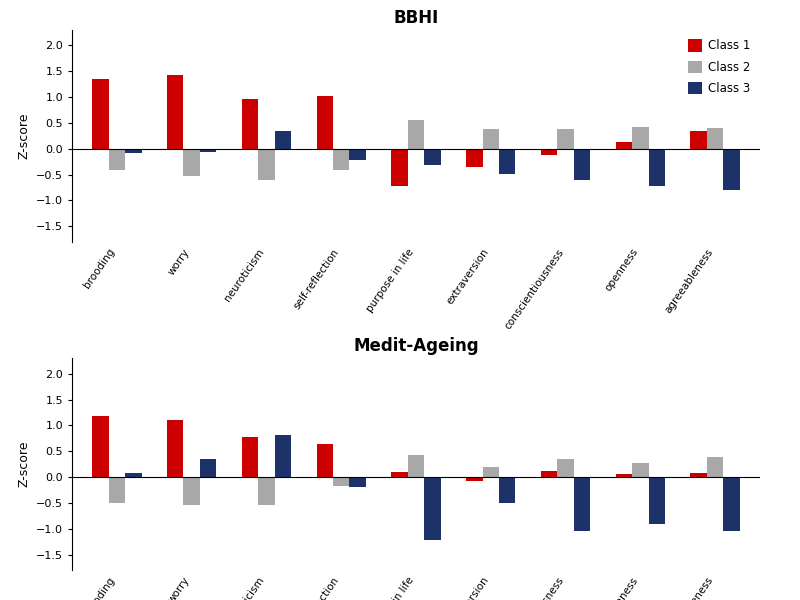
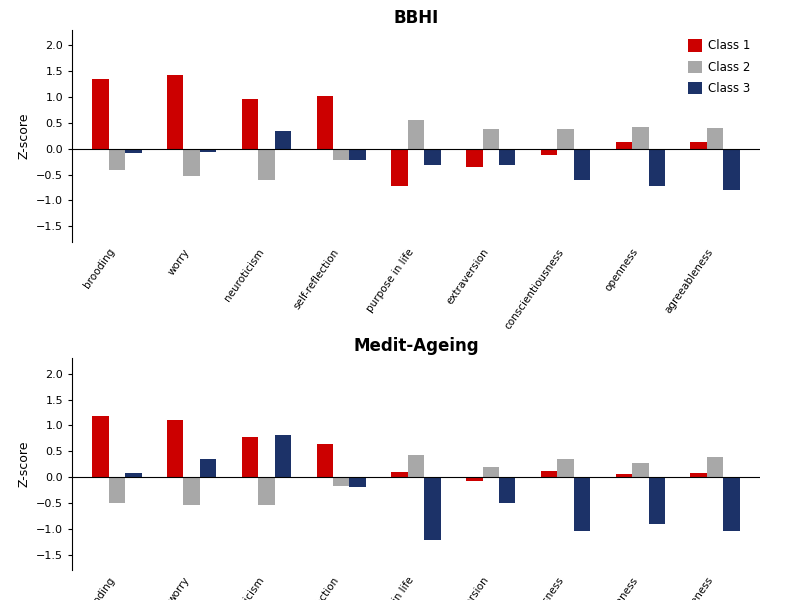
BBHI/Class 2/self-reflection: -0.42 -> -0.22
BBHI/Class 3/extraversion: -0.48 -> -0.32
BBHI/Class 1/agreeableness: 0.34 -> 0.13
